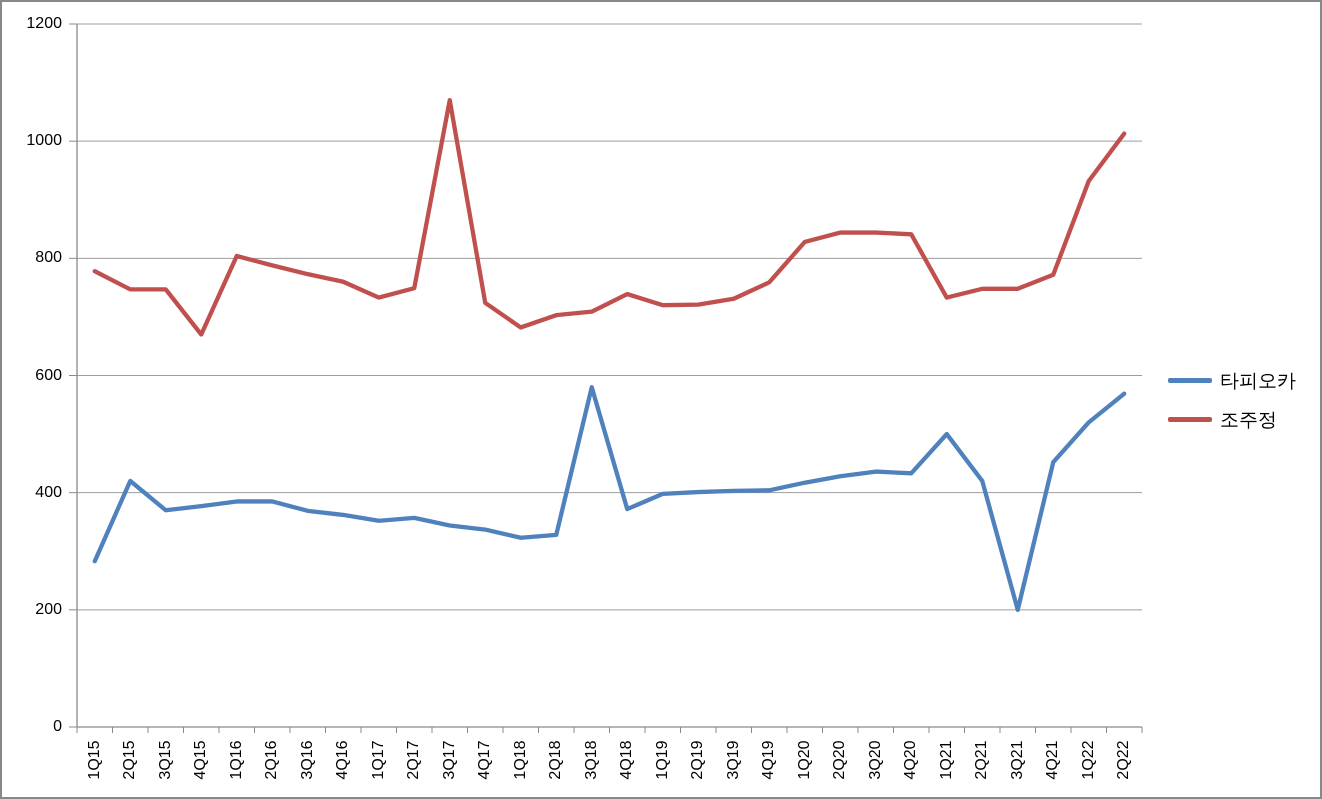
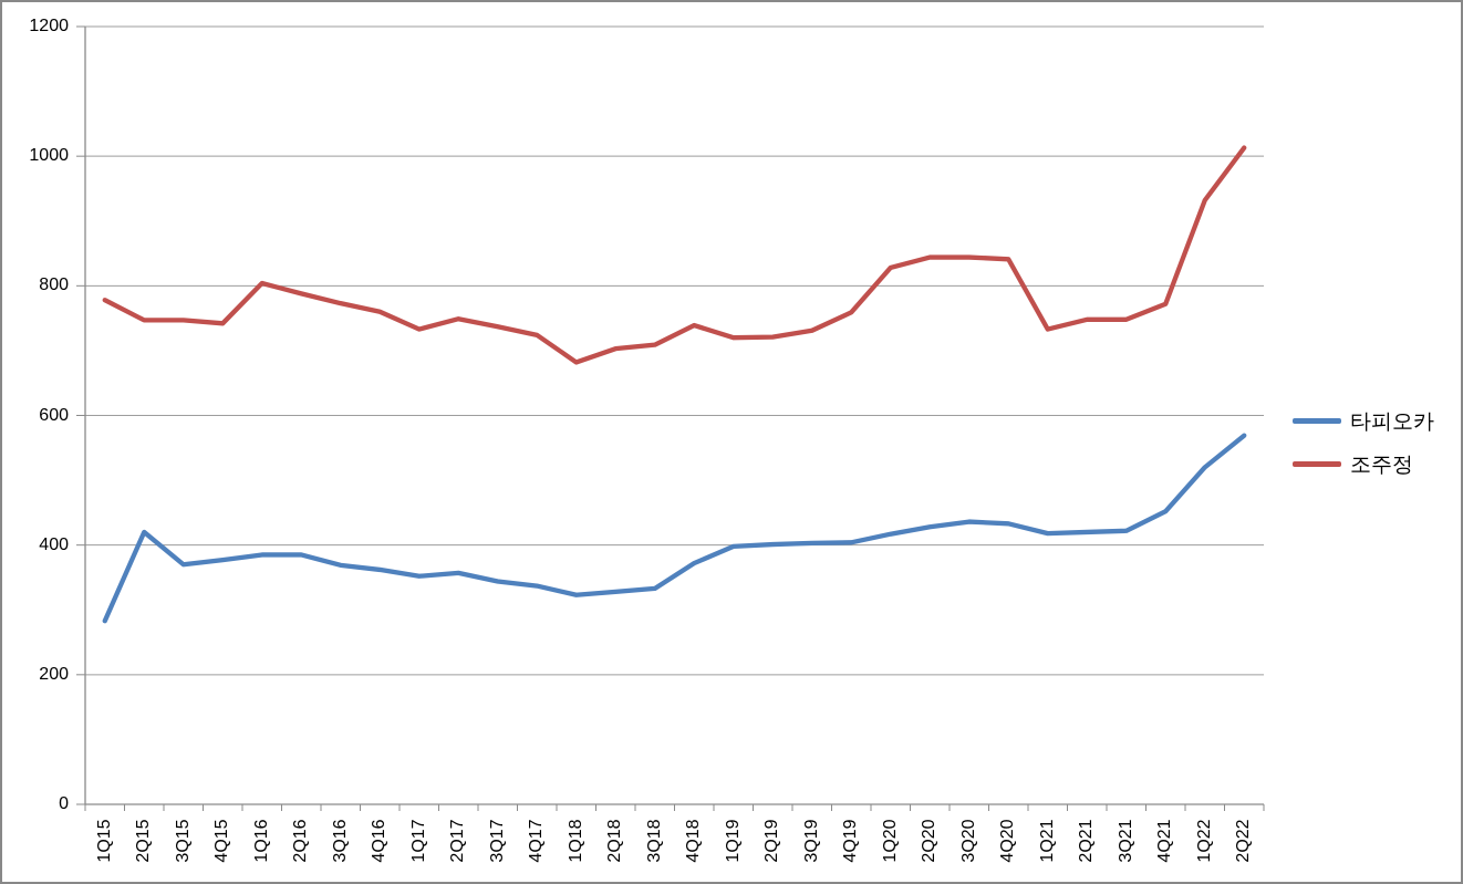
조주정/4Q15: 670 -> 740
조주정/3Q17: 1070 -> 740
타피오카/3Q18: 580 -> 330
타피오카/1Q21: 500 -> 420
타피오카/3Q21: 200 -> 420
